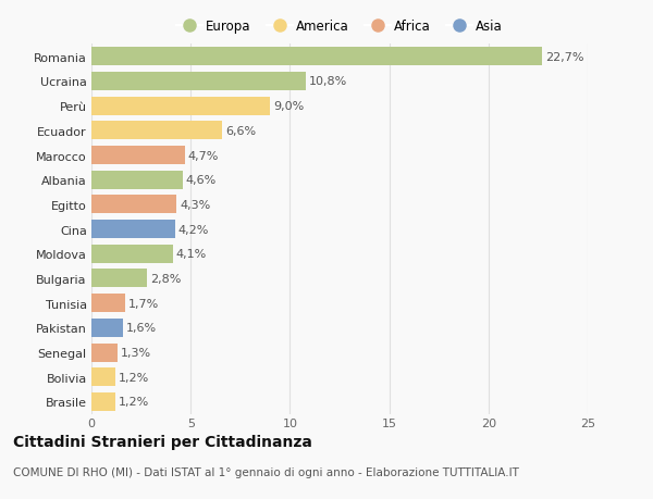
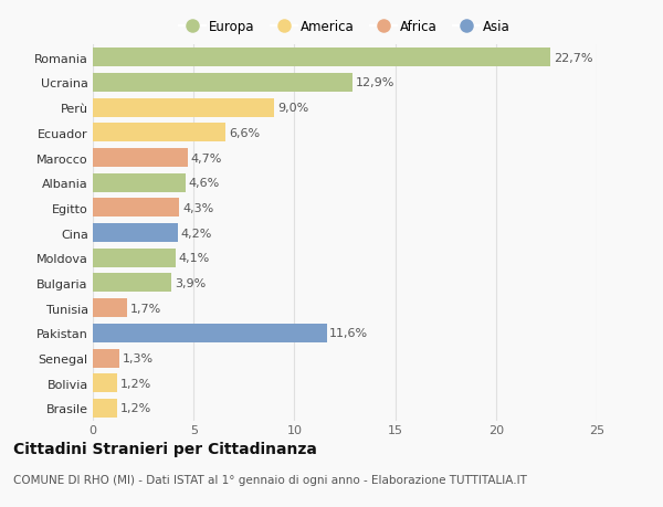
Ucraina: 10,8% -> 12,9%
Bulgaria: 2,8% -> 3,9%
Pakistan: 1,6% -> 11,6%
